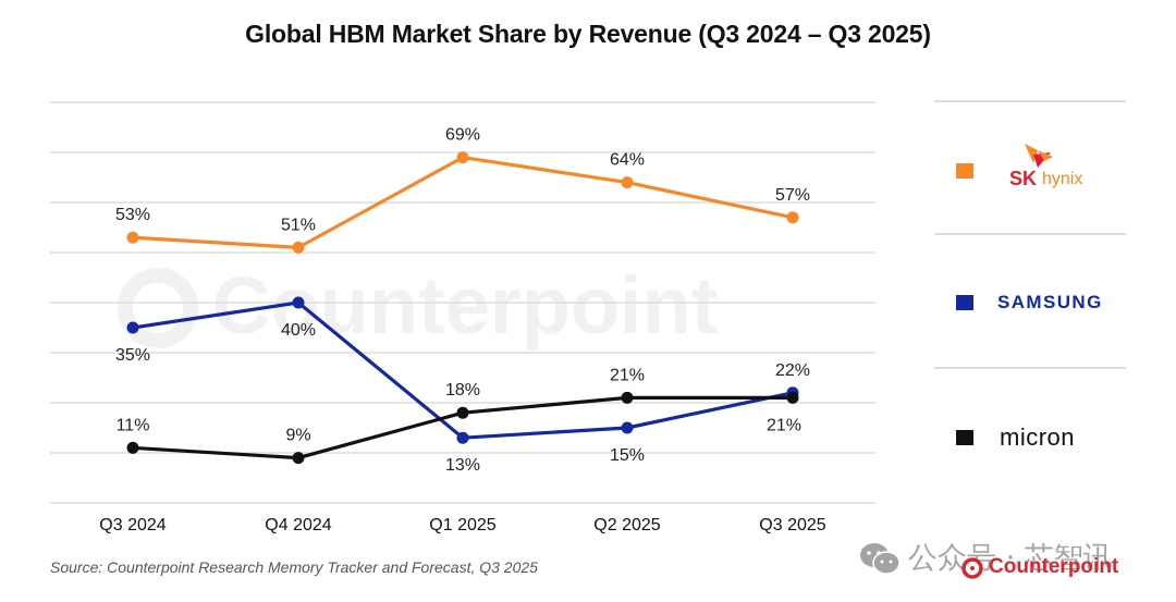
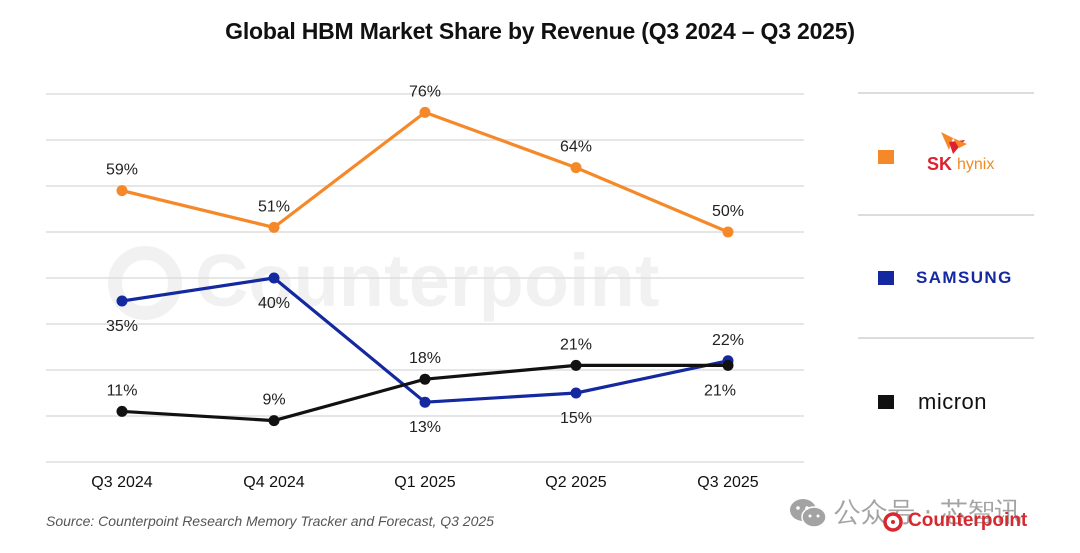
SK hynix/Q3 2024: 53% -> 59%
SK hynix/Q1 2025: 69% -> 76%
SK hynix/Q3 2025: 57% -> 50%
